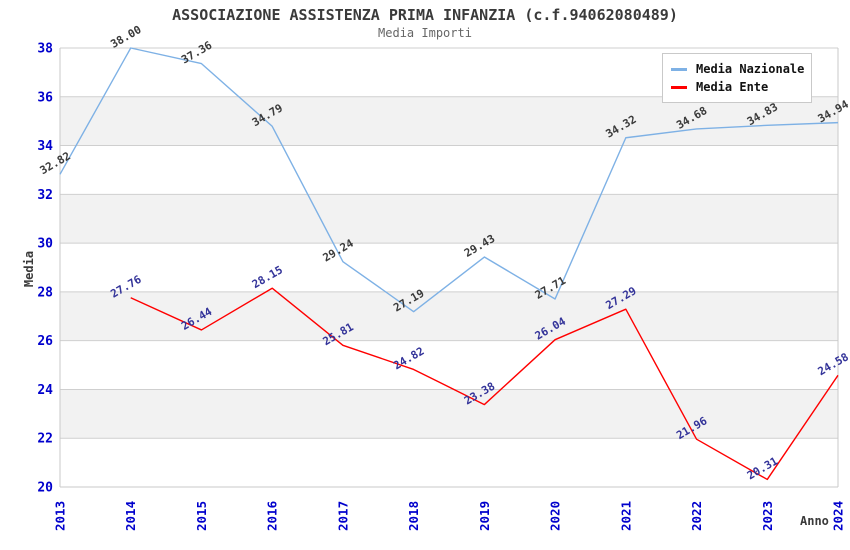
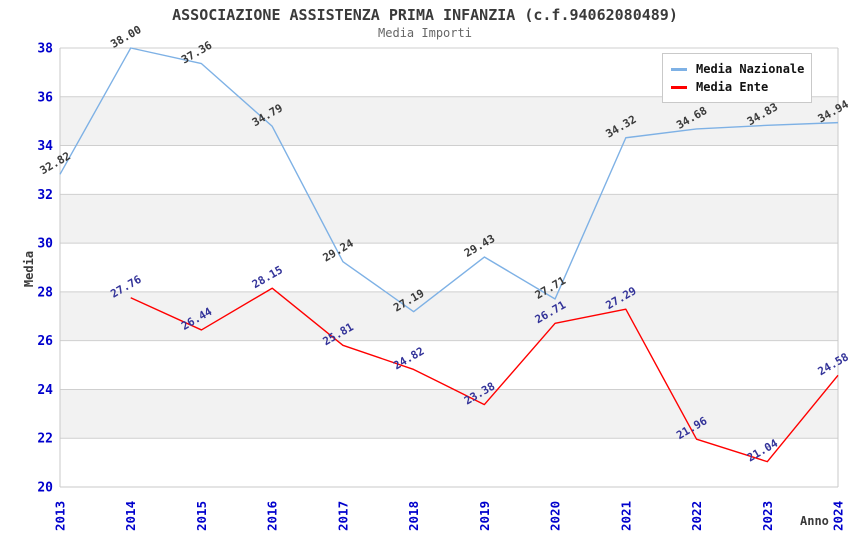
Media Ente/2020: 26.04 -> 26.71
Media Ente/2023: 20.31 -> 21.04
